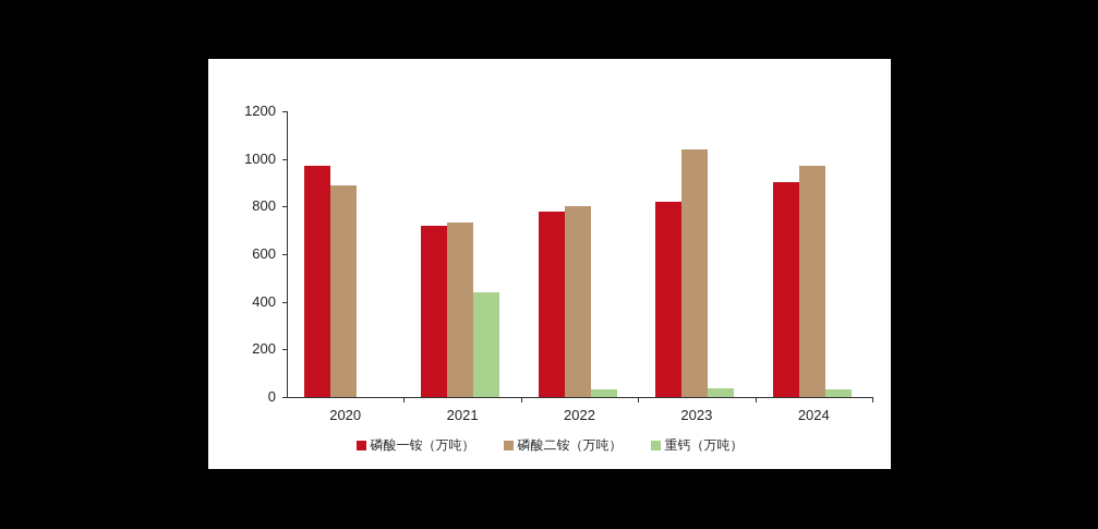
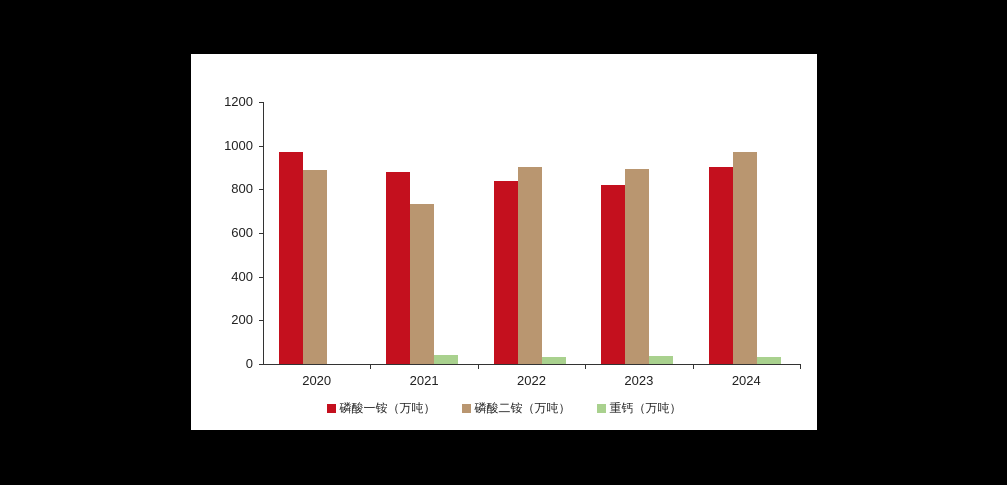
磷酸一铵（万吨）/2021: 720 -> 880
重钙（万吨）/2021: 440 -> 40
磷酸一铵（万吨）/2022: 780 -> 840
磷酸二铵（万吨）/2022: 800 -> 900
磷酸二铵（万吨）/2023: 1040 -> 900
